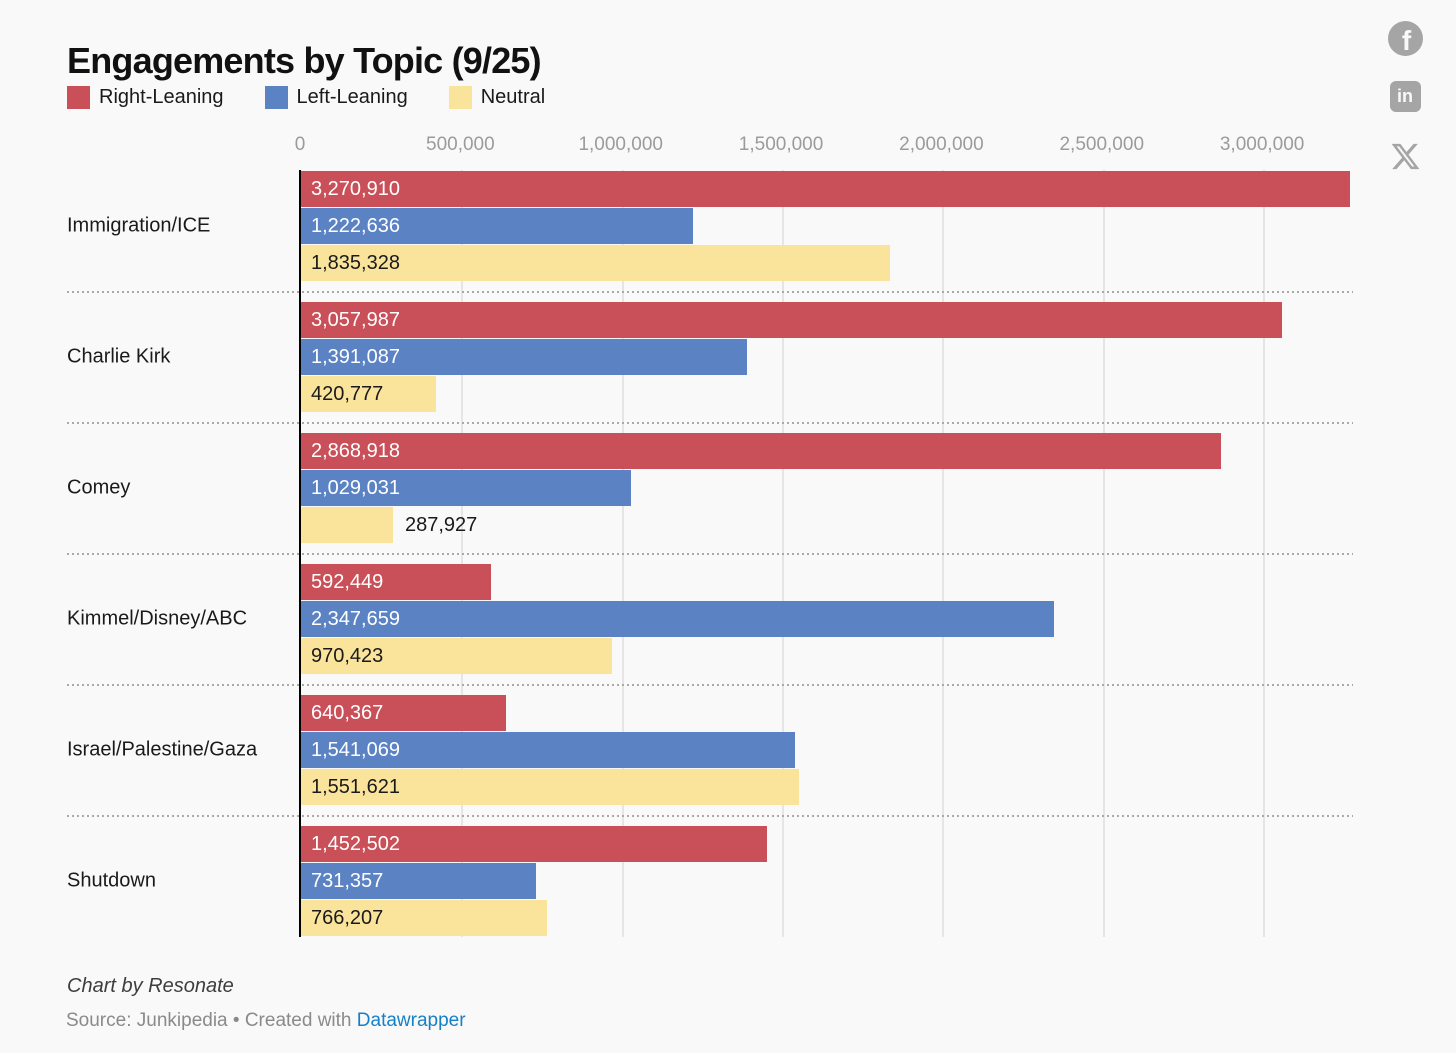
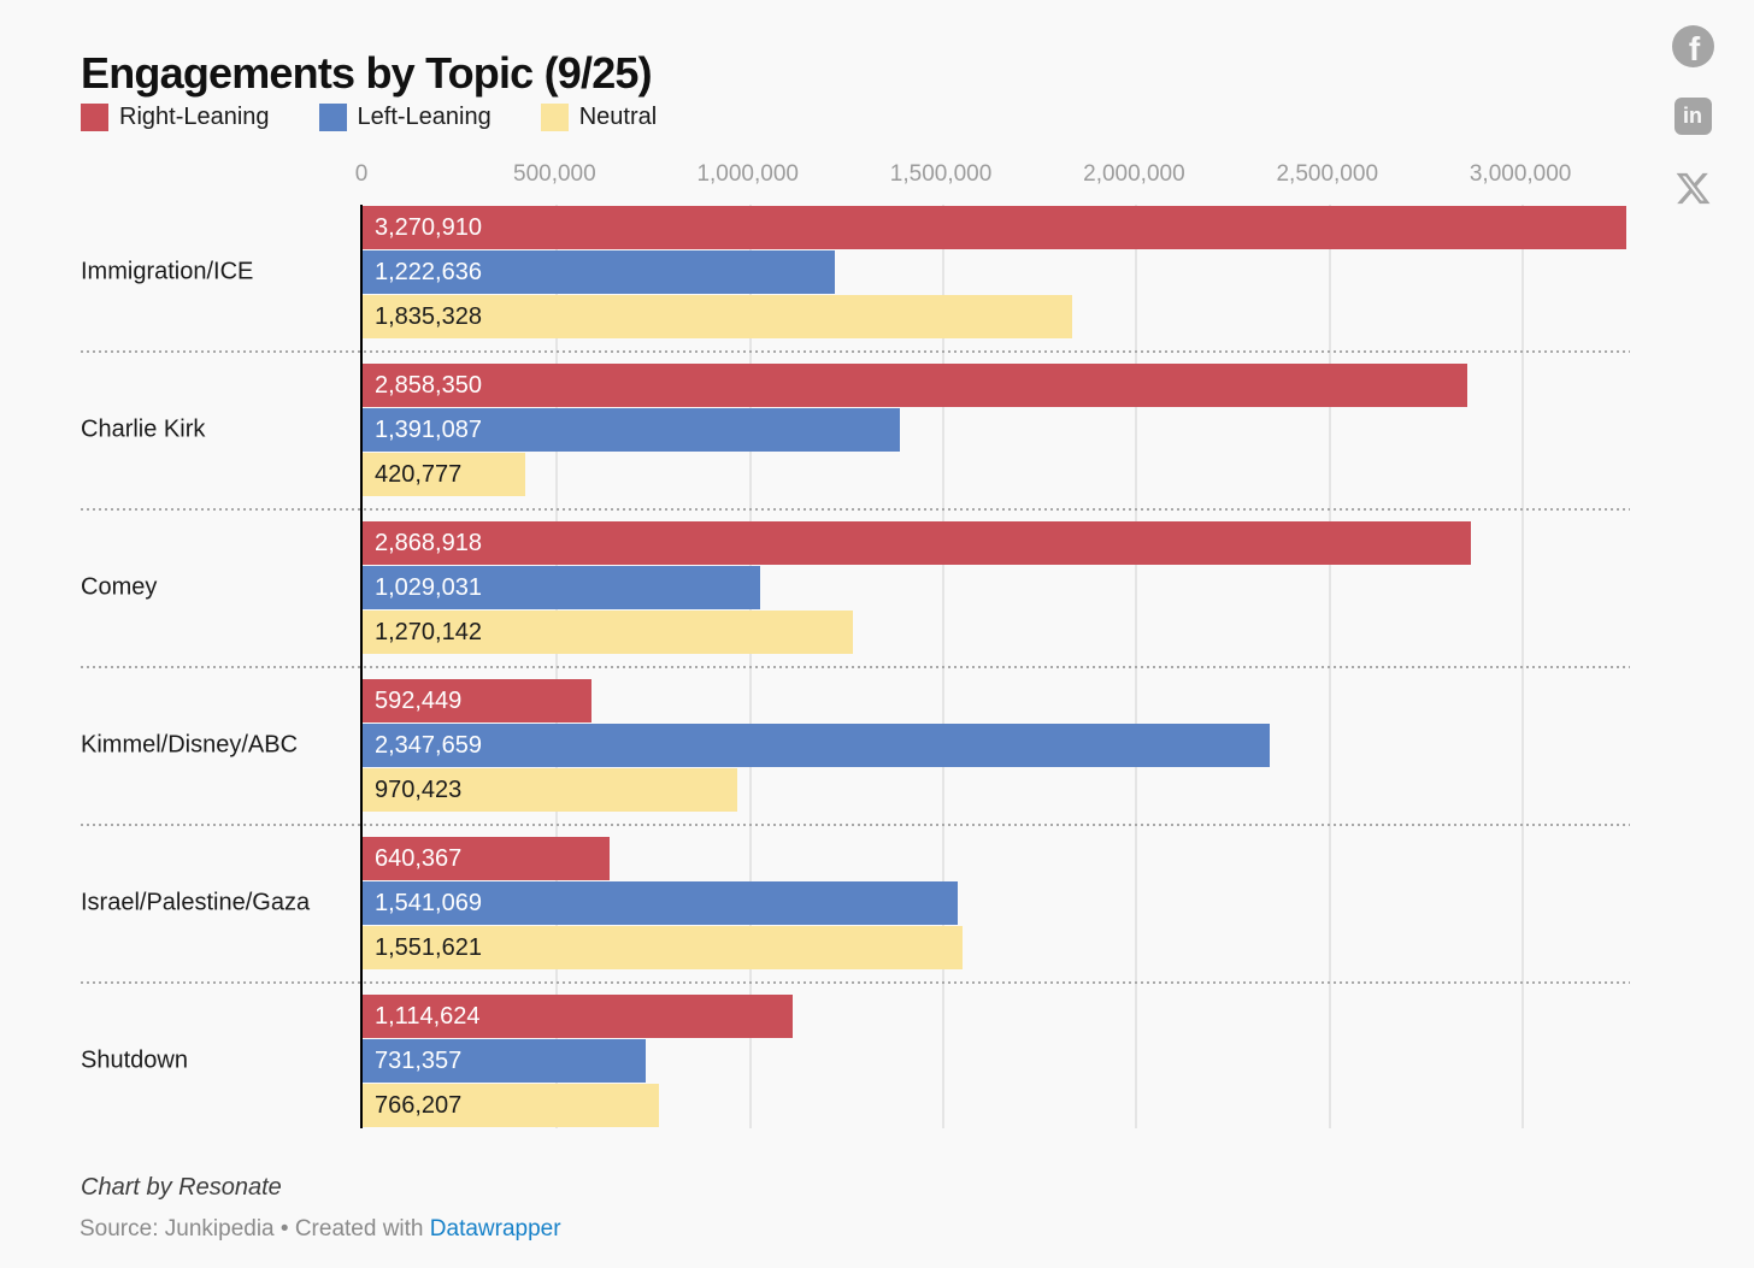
Right-Leaning/Charlie Kirk: 3,057,987 -> 2,858,350
Neutral/Comey: 287,927 -> 1,270,142
Right-Leaning/Shutdown: 1,452,502 -> 1,114,624
